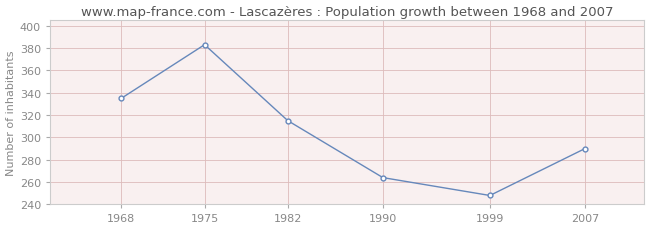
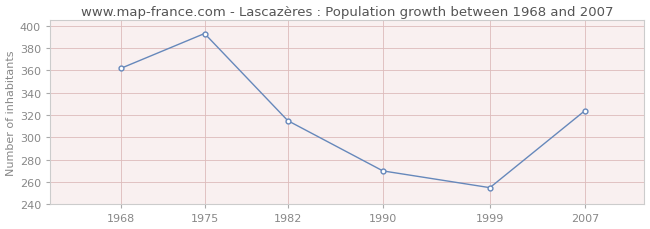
1968: 335 -> 362
1975: 383 -> 393
1990: 264 -> 270
1999: 248 -> 255
2007: 290 -> 324
